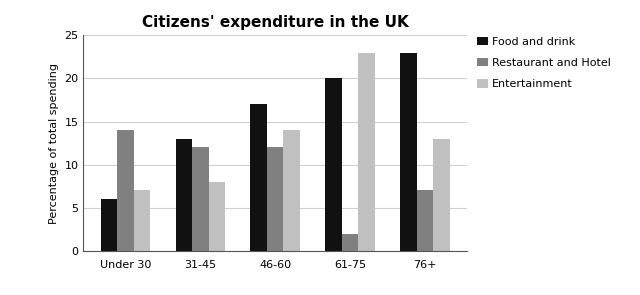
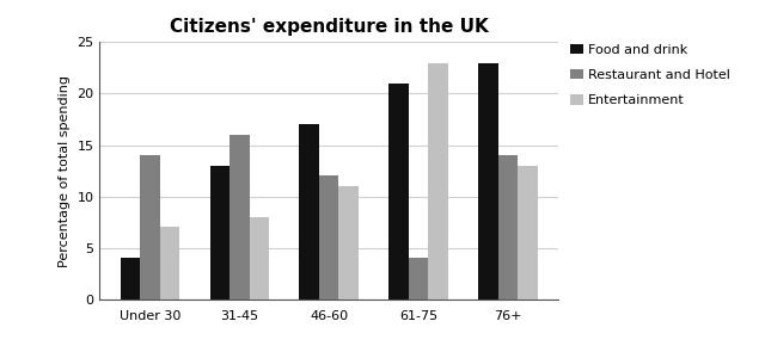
Food and drink/Under 30: 6 -> 4
Restaurant and Hotel/31-45: 12 -> 16
Entertainment/46-60: 14 -> 11
Food and drink/61-75: 20 -> 21
Restaurant and Hotel/61-75: 2 -> 4
Restaurant and Hotel/76+: 7 -> 14
